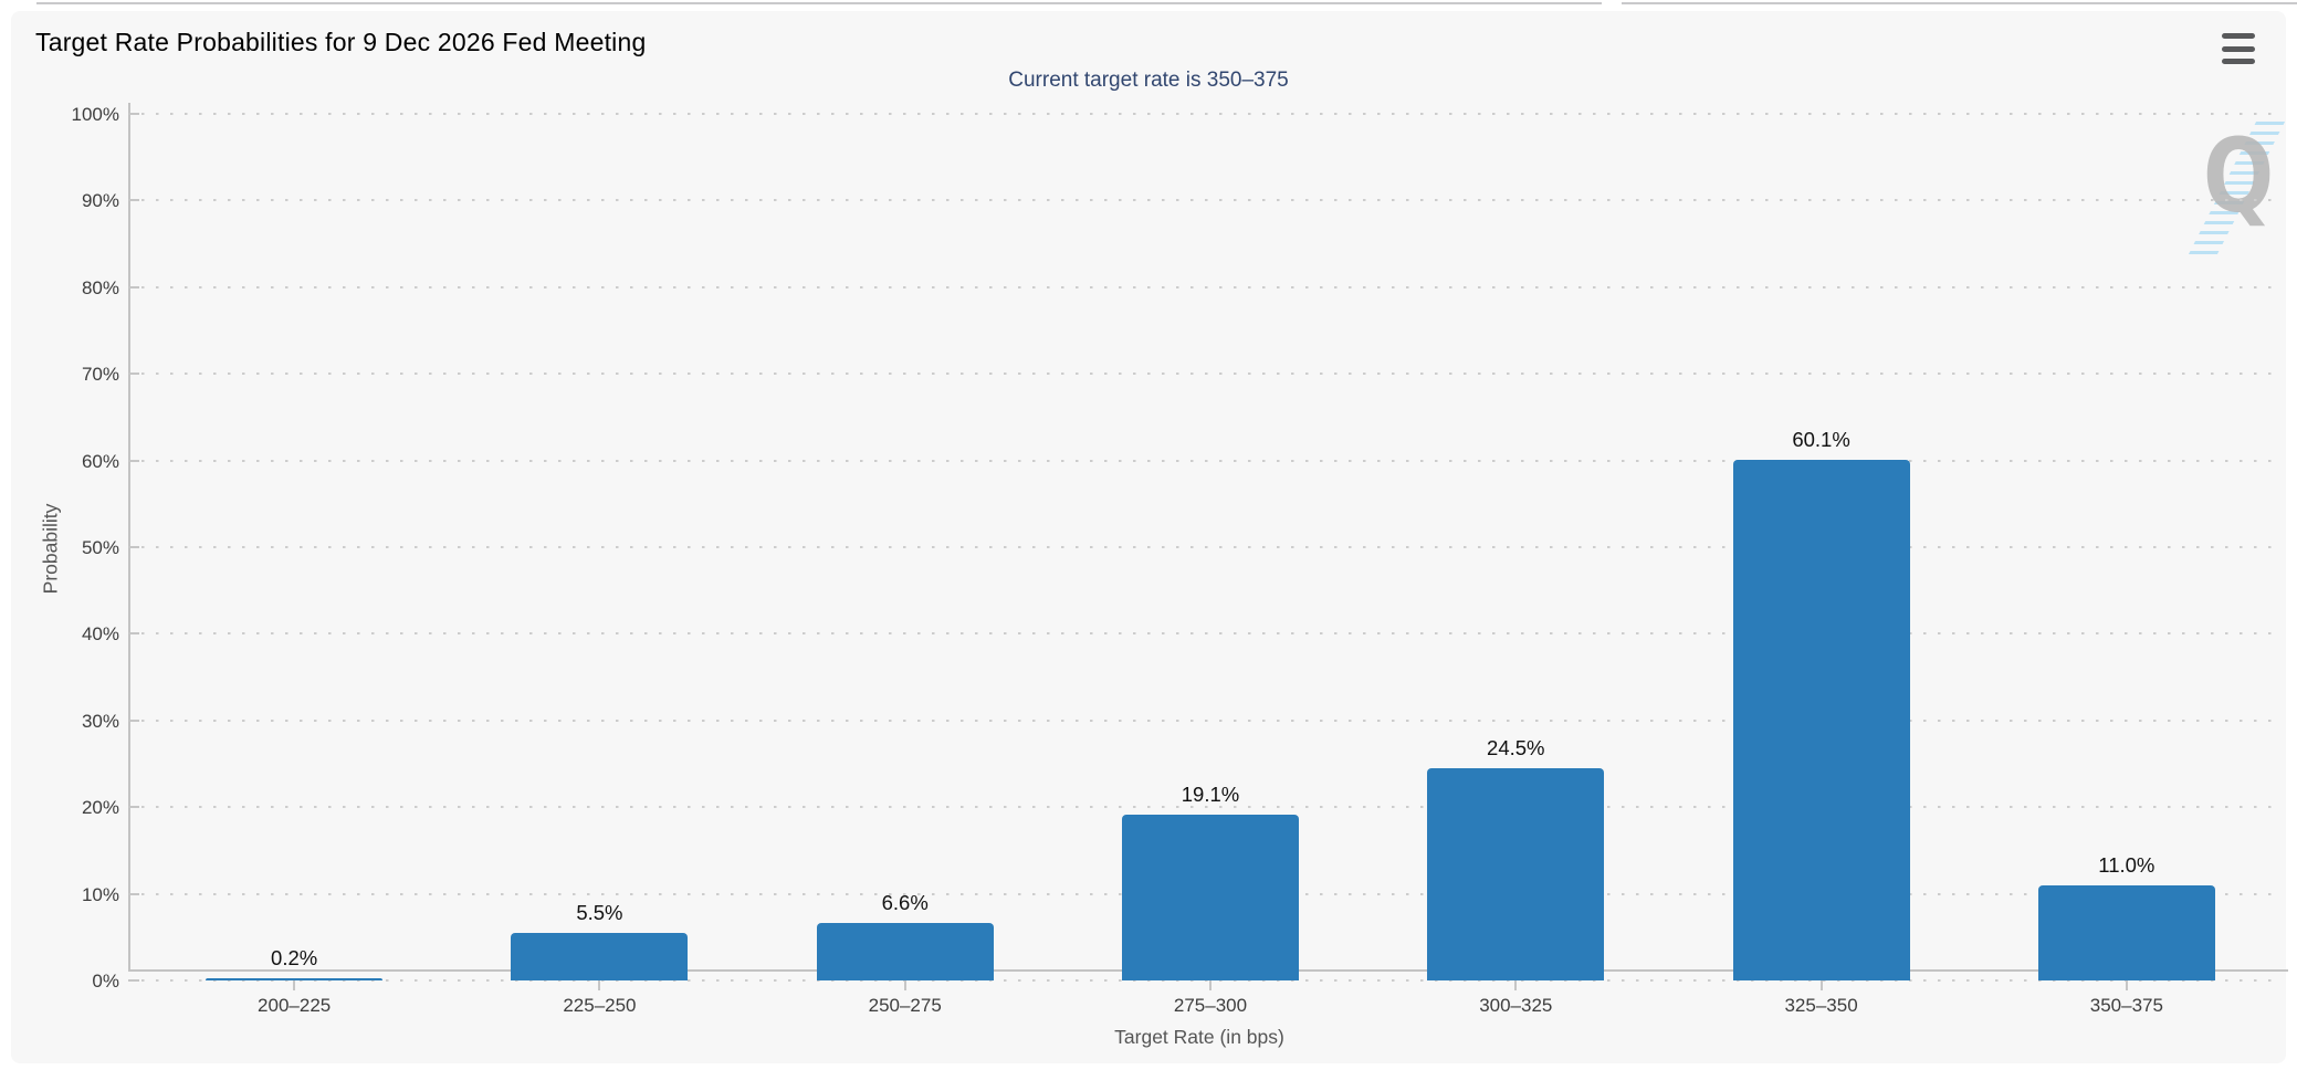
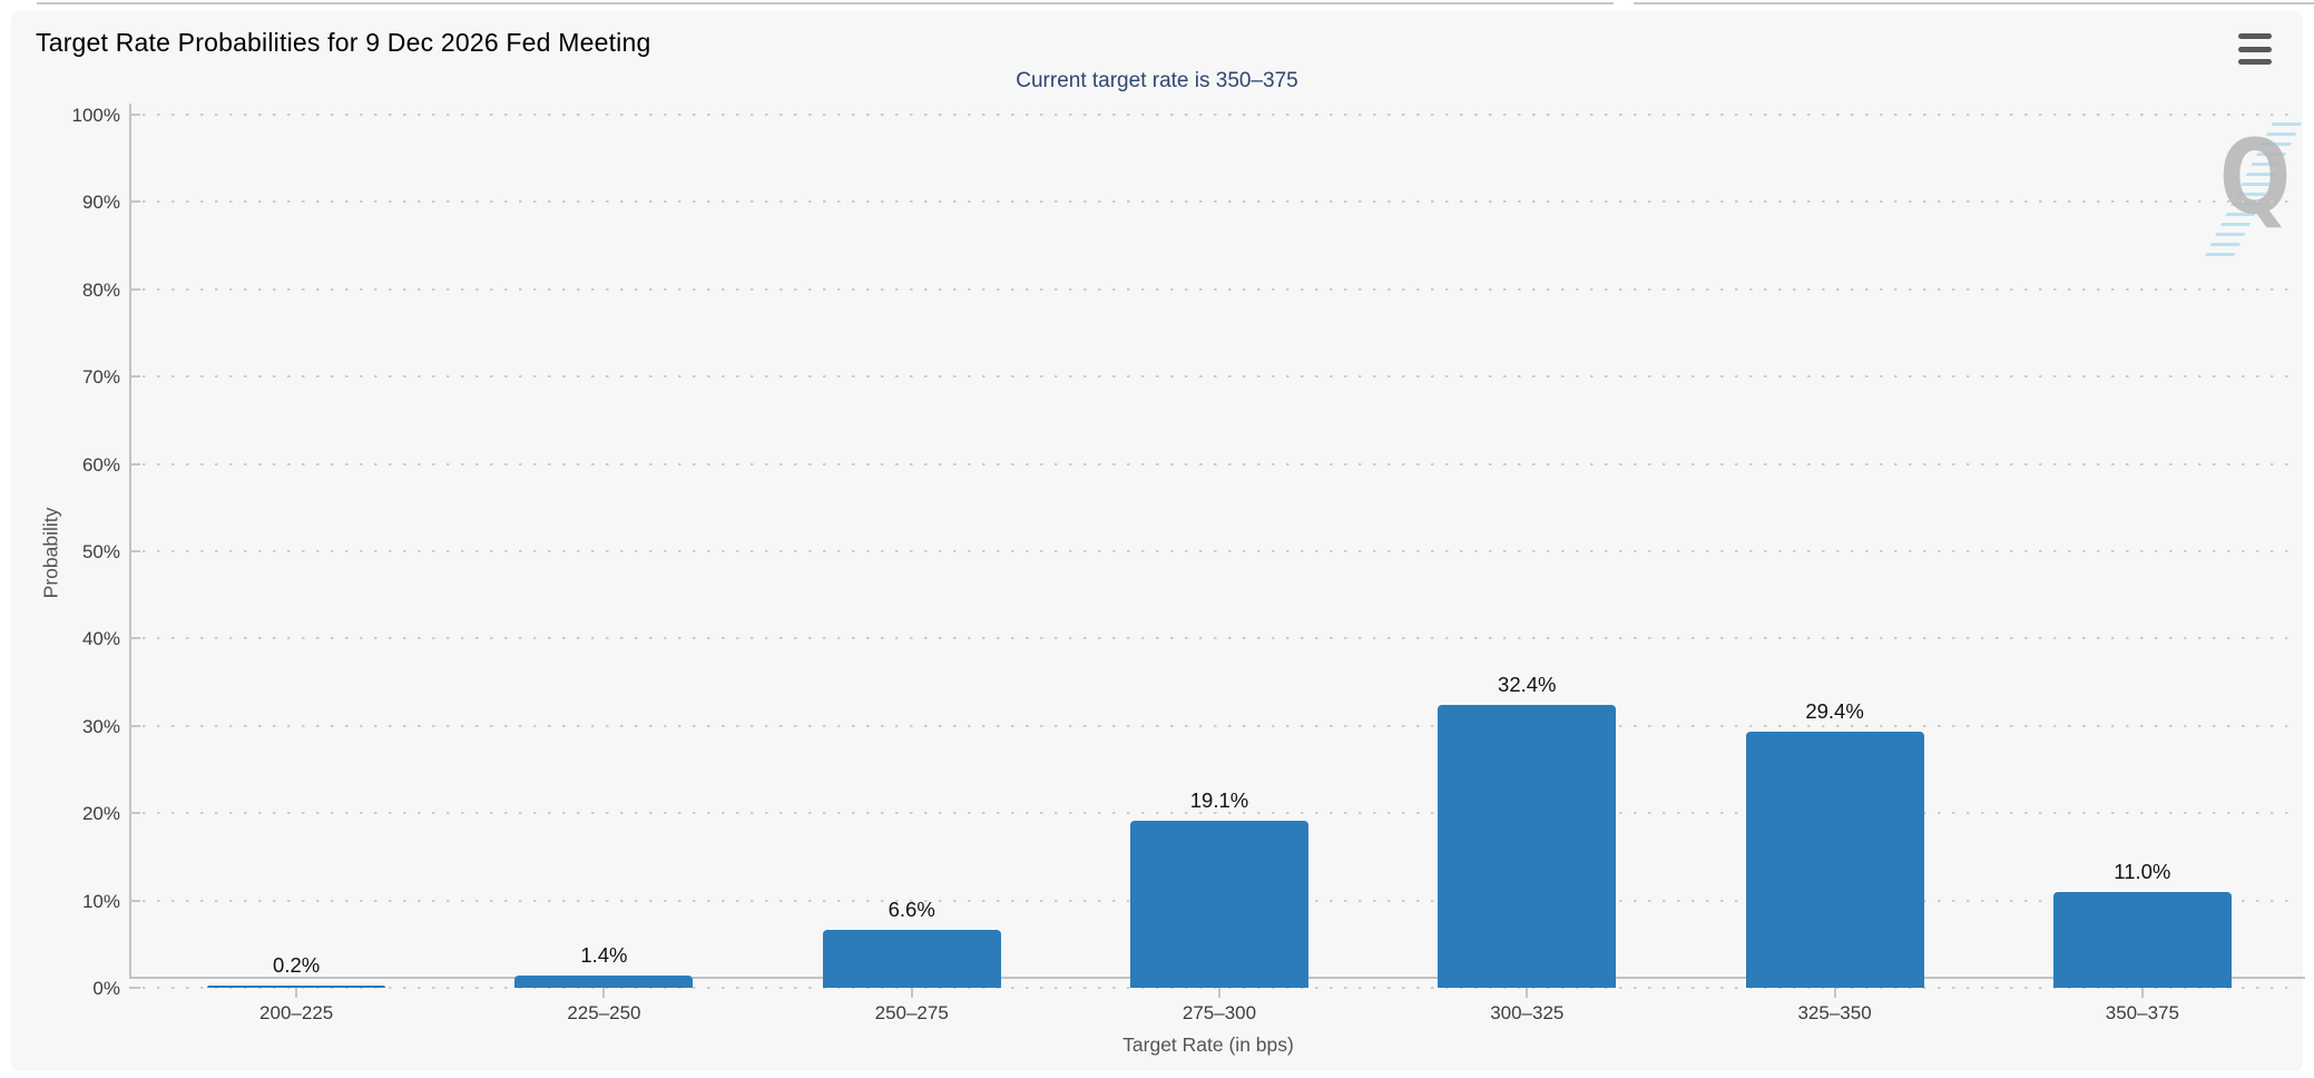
225–250: 5.5% -> 1.4%
300–325: 24.5% -> 32.4%
325–350: 60.1% -> 29.4%
